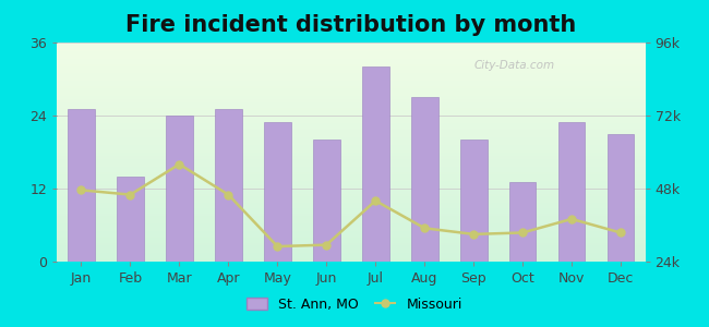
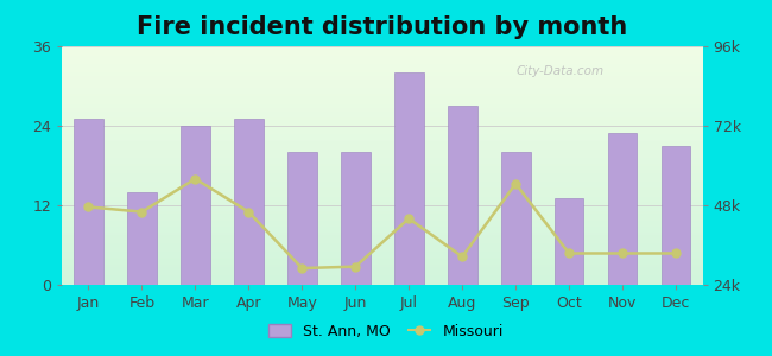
St. Ann, MO/May: 23 -> 20
Missouri/Aug: 35.0k -> 32.5k
Missouri/Sep: 33.0k -> 54.5k
Missouri/Nov: 38.0k -> 33.5k
